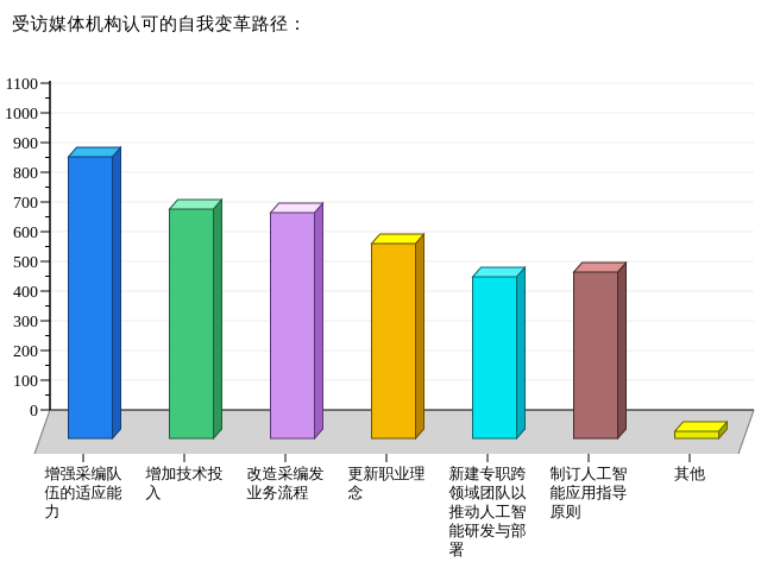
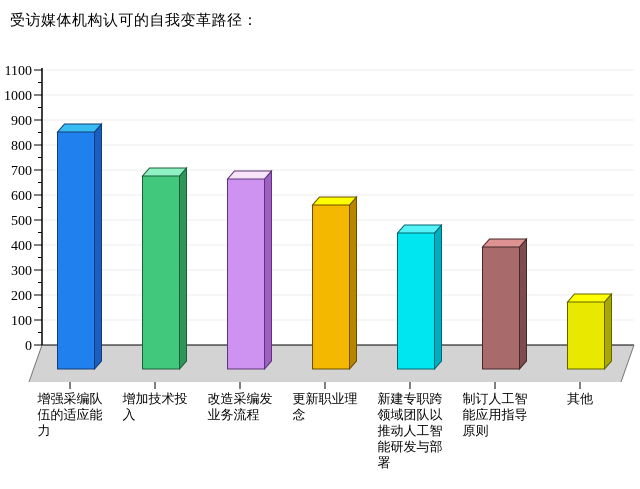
制订人工智能应用指导原则: 500 -> 440
其他: 20 -> 240
